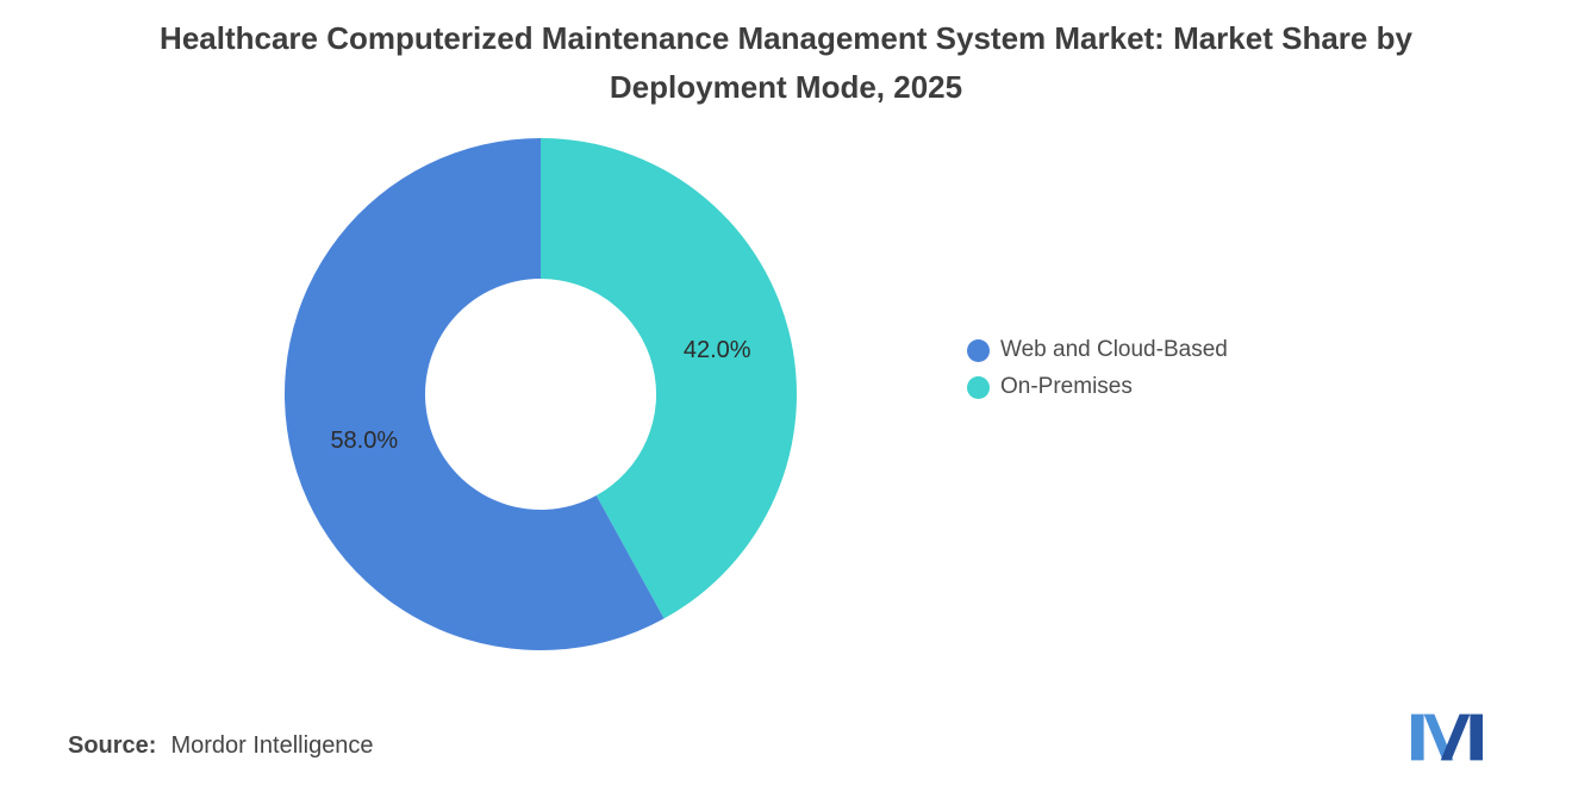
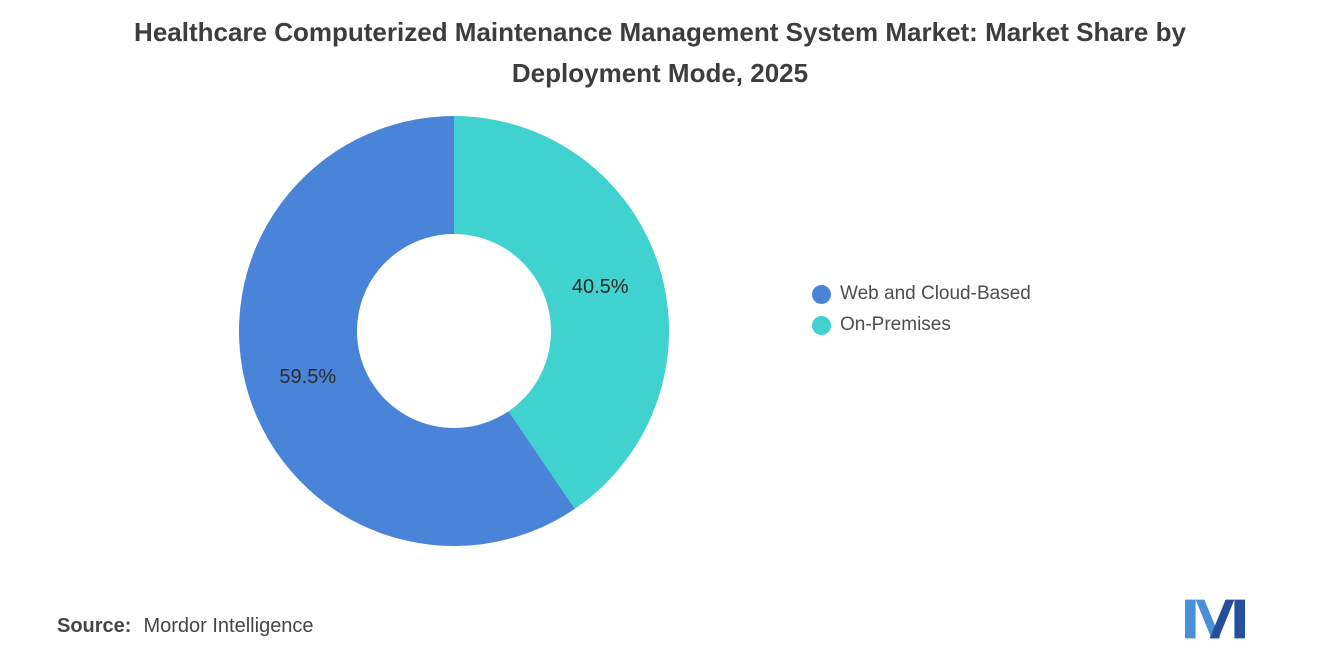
Web and Cloud-Based: 58.0% -> 59.5%
On-Premises: 42.0% -> 40.5%
